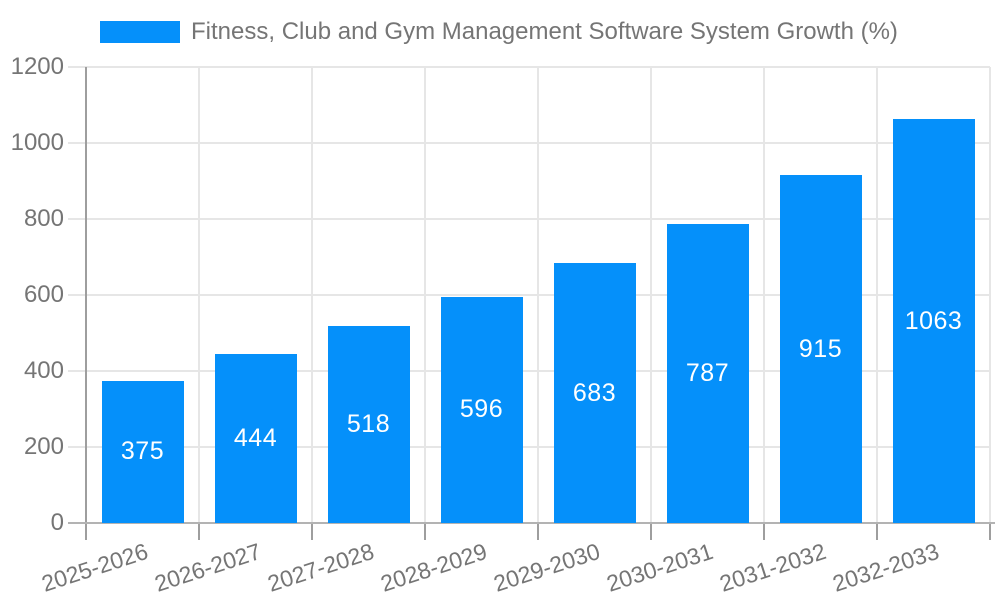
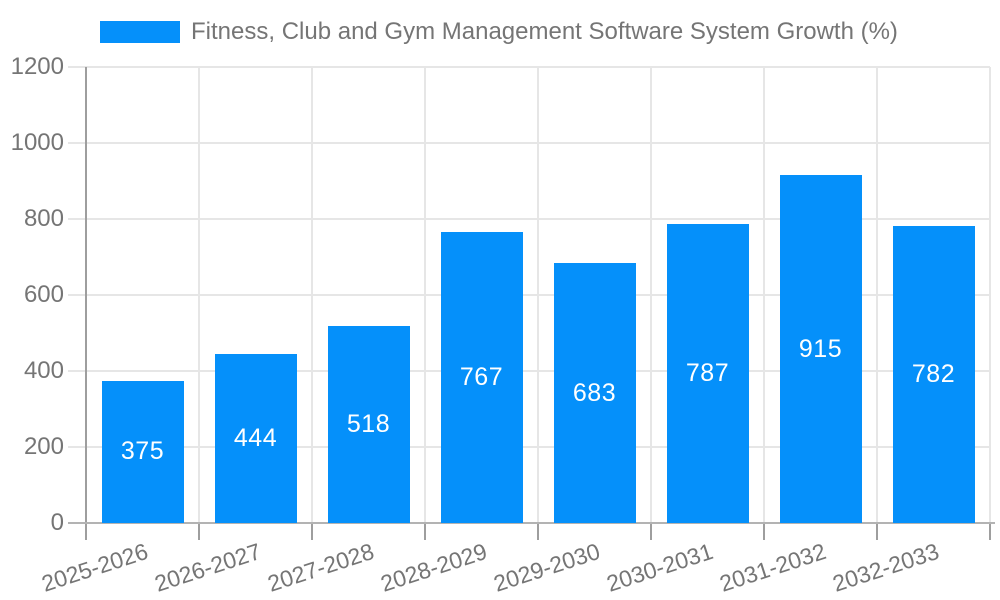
2028-2029: 596 -> 767
2032-2033: 1063 -> 782
